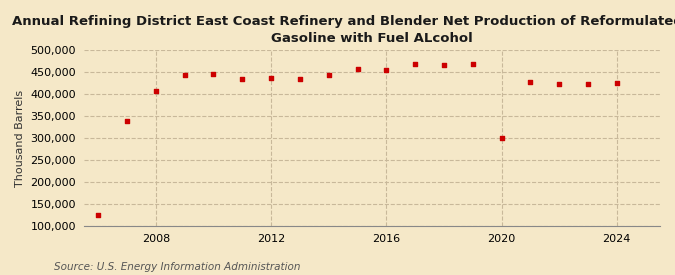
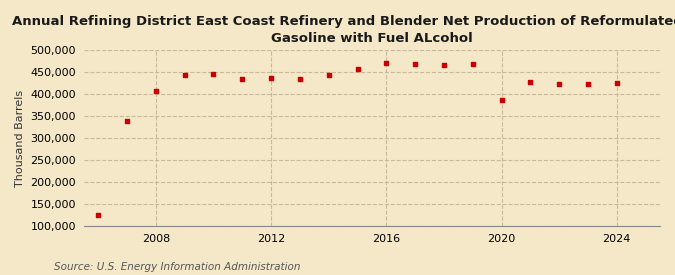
2016: 455,000 -> 471,000
2020: 300,000 -> 386,000
